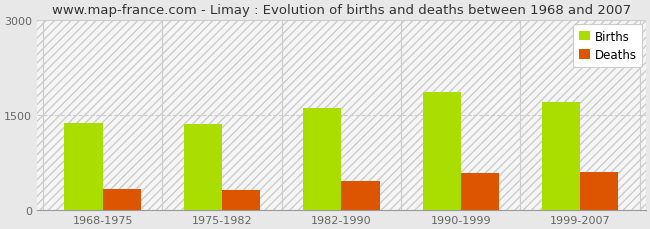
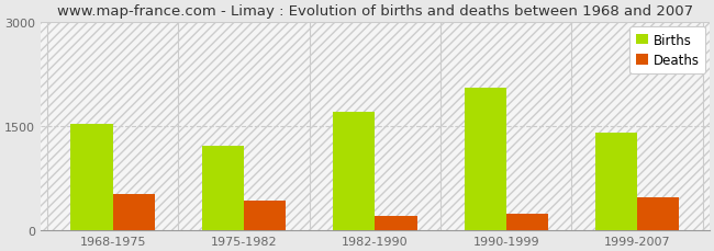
Births/1968-1975: 1380 -> 1540
Deaths/1968-1975: 330 -> 520
Births/1975-1982: 1360 -> 1220
Deaths/1975-1982: 320 -> 420
Births/1982-1990: 1610 -> 1700
Deaths/1982-1990: 450 -> 200
Births/1990-1999: 1870 -> 2060
Deaths/1990-1999: 580 -> 240
Births/1999-2007: 1710 -> 1400
Deaths/1999-2007: 600 -> 480
